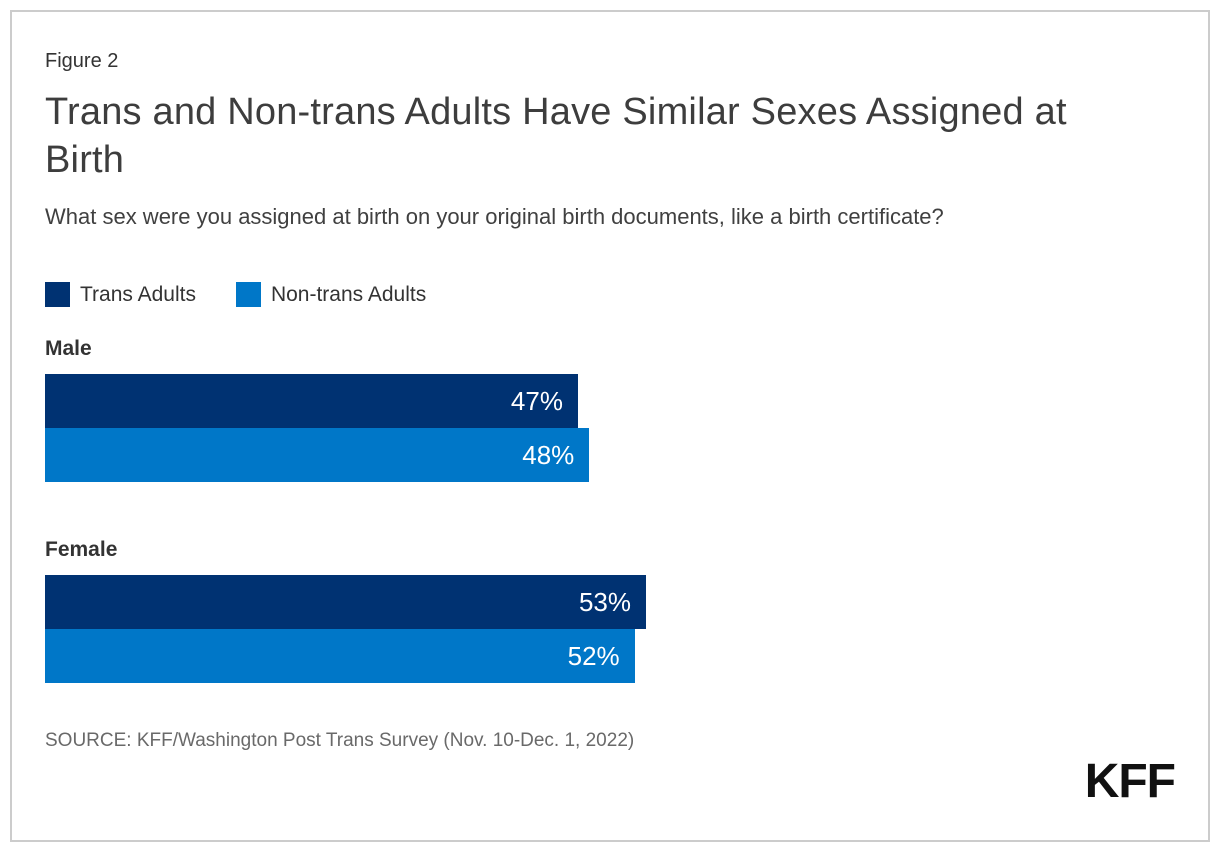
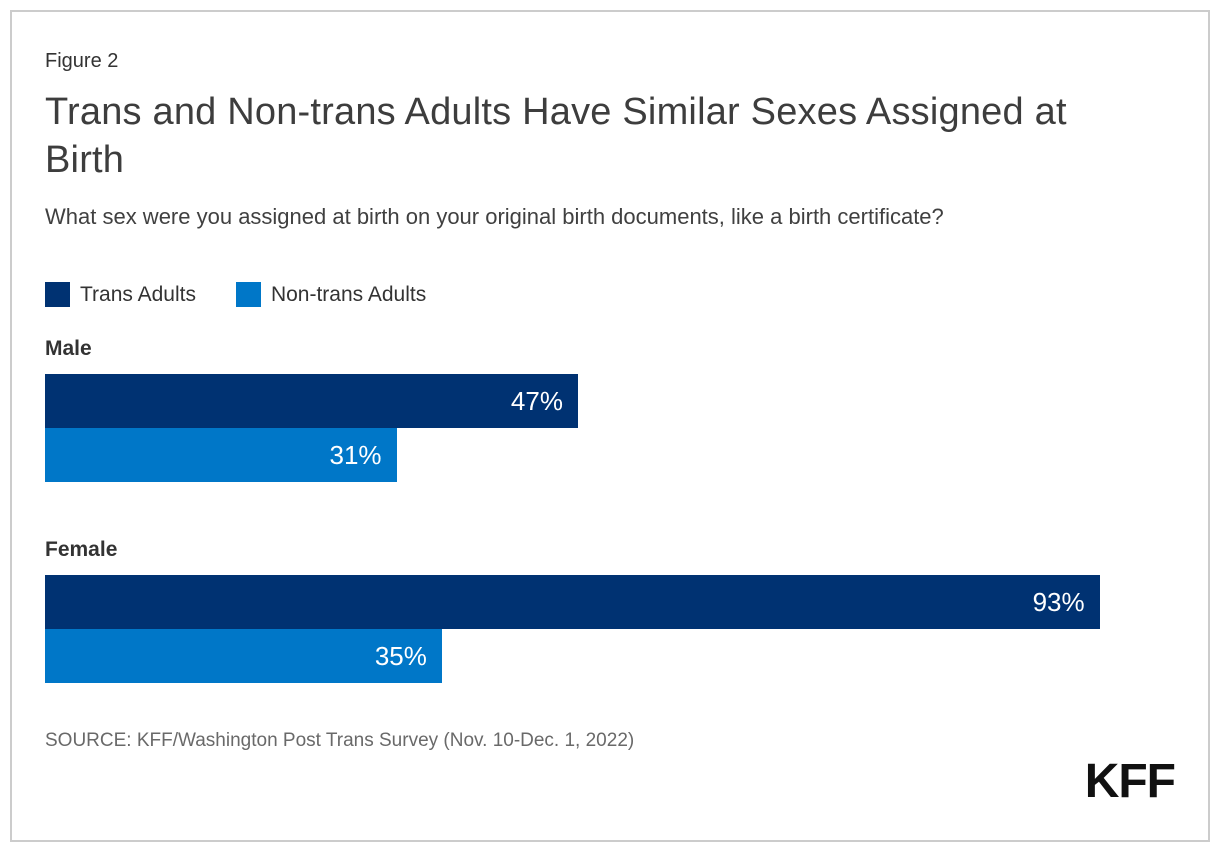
Non-trans Adults/Male: 48% -> 31%
Trans Adults/Female: 53% -> 93%
Non-trans Adults/Female: 52% -> 35%
